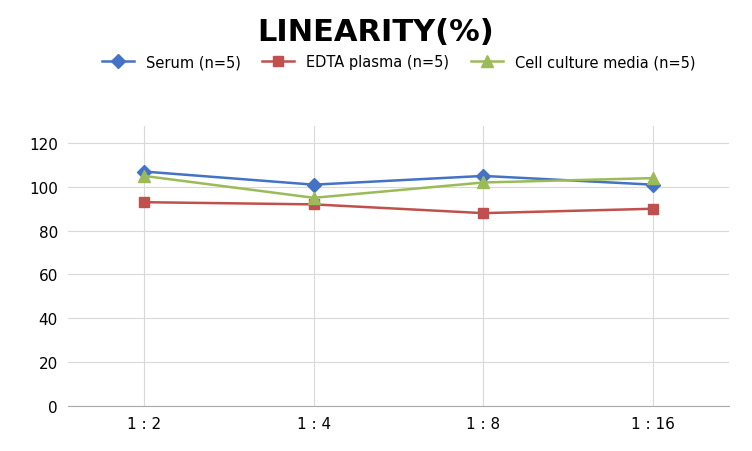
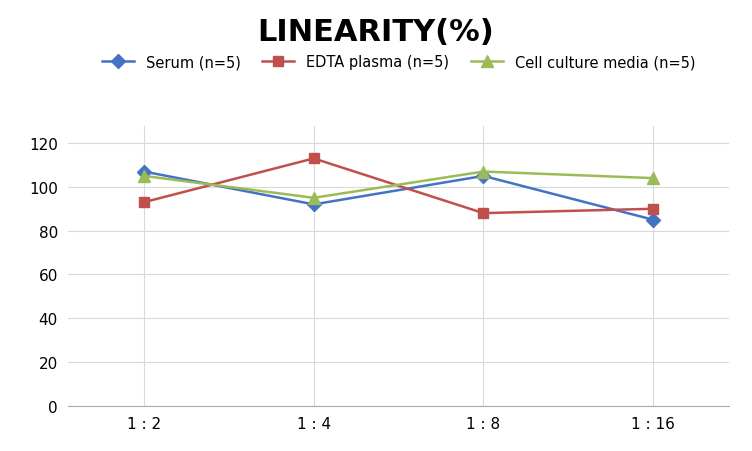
Serum (n=5)/1 : 4: 101 -> 92
EDTA plasma (n=5)/1 : 4: 92 -> 113
Cell culture media (n=5)/1 : 8: 102 -> 107
Serum (n=5)/1 : 16: 101 -> 85
